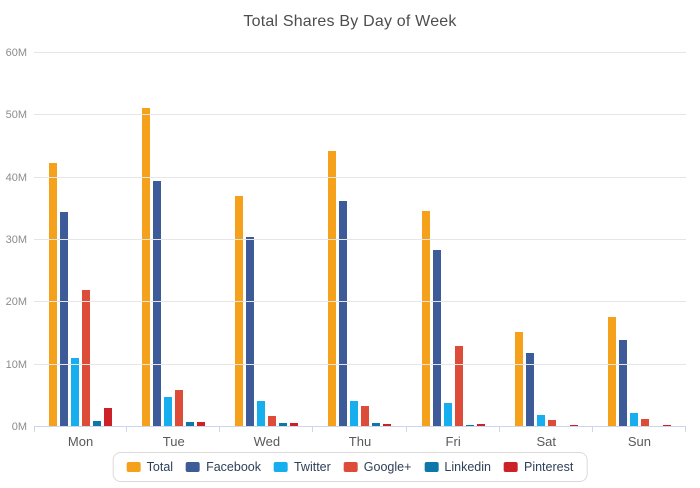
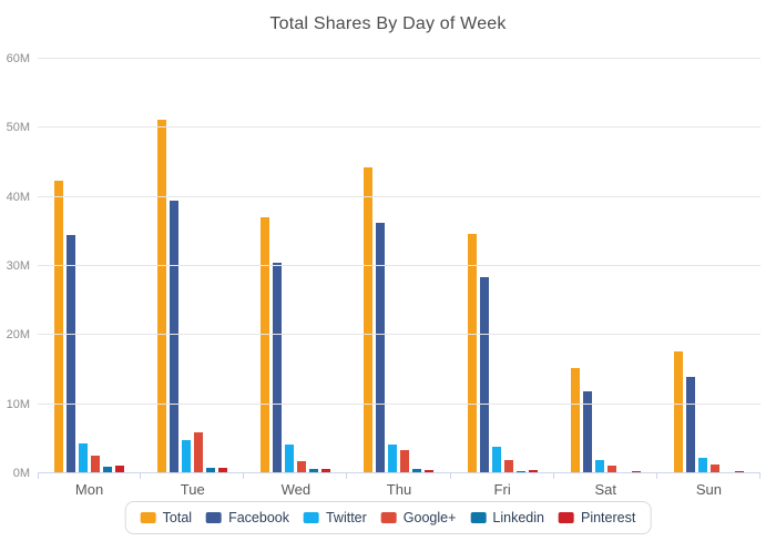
Twitter/Mon: 11M -> 4M
Google+/Mon: 22M -> 2M
Pinterest/Mon: 3M -> 1M
Google+/Fri: 13M -> 2M
